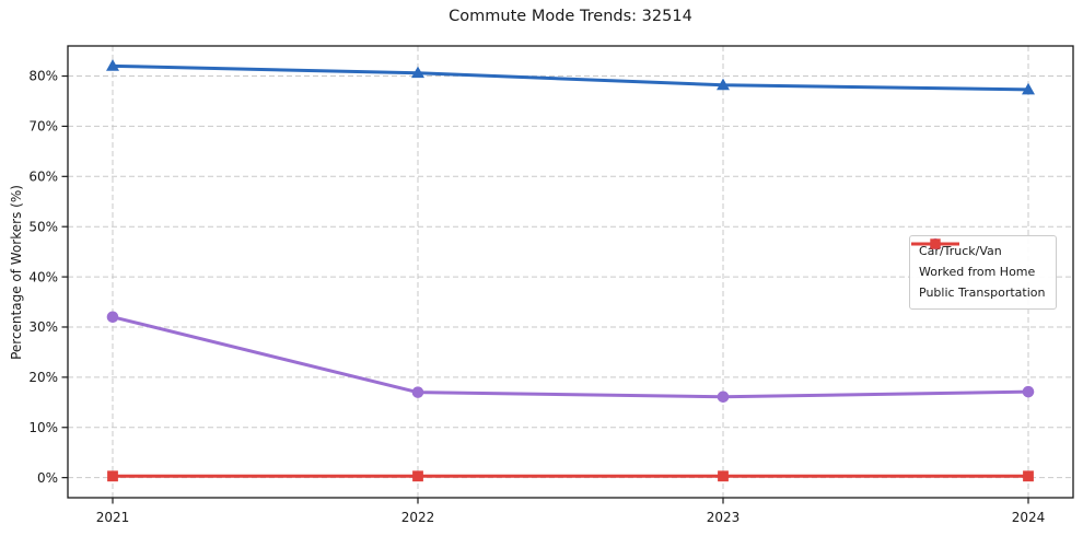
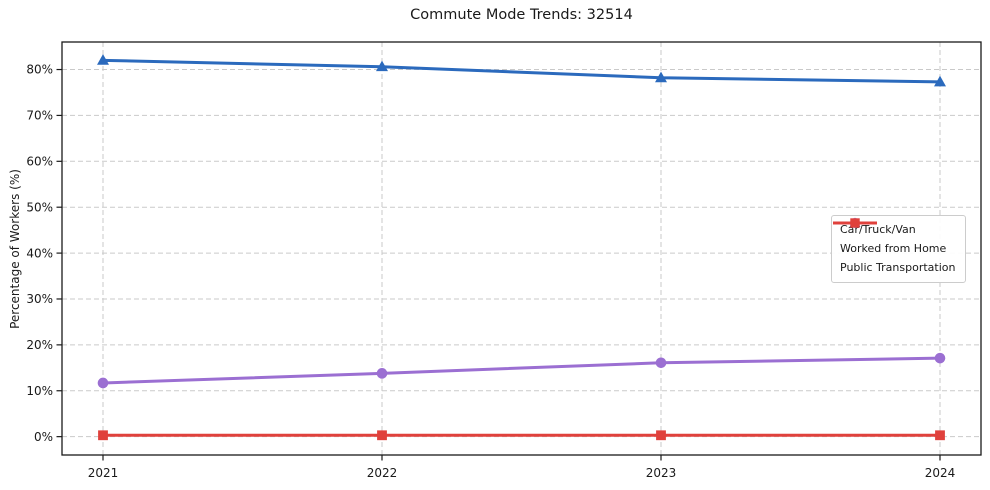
Worked from Home/2021: 32% -> 12%
Worked from Home/2022: 17% -> 14%
